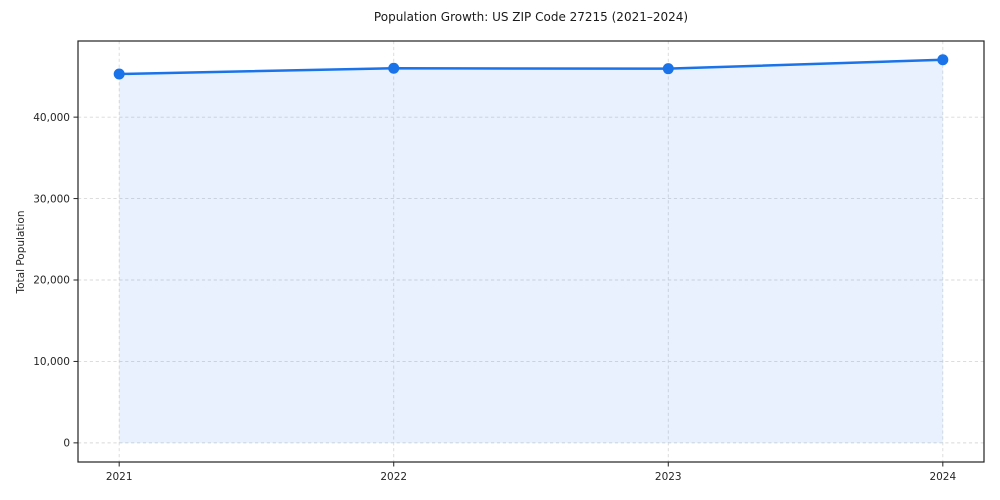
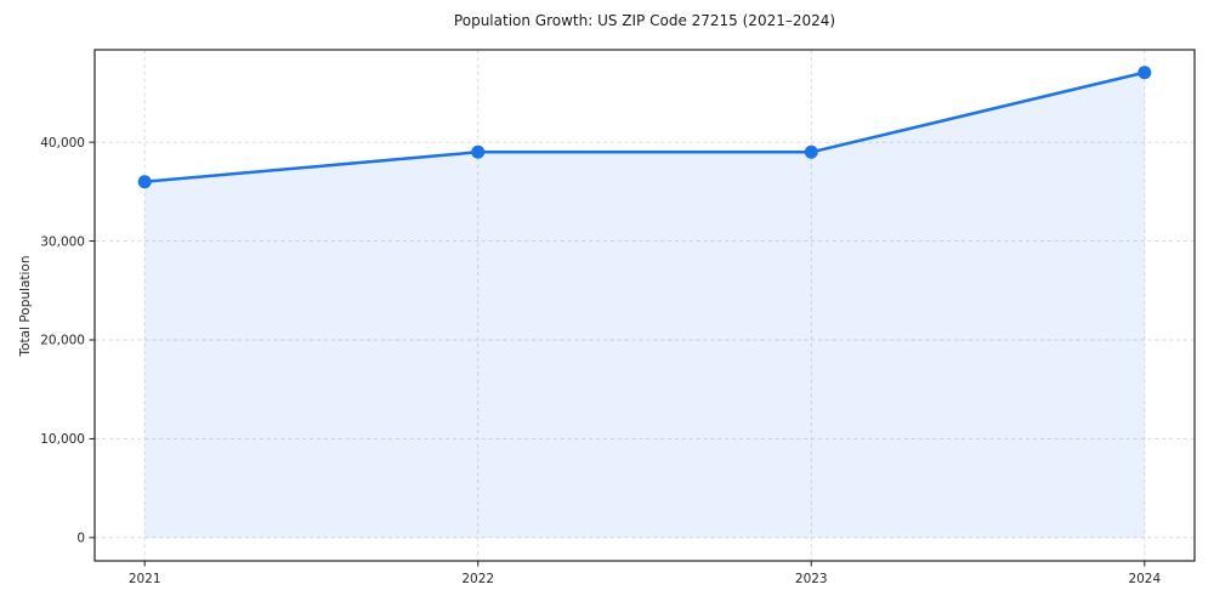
2021: 45000 -> 36000
2022: 46000 -> 39000
2023: 46000 -> 39000
